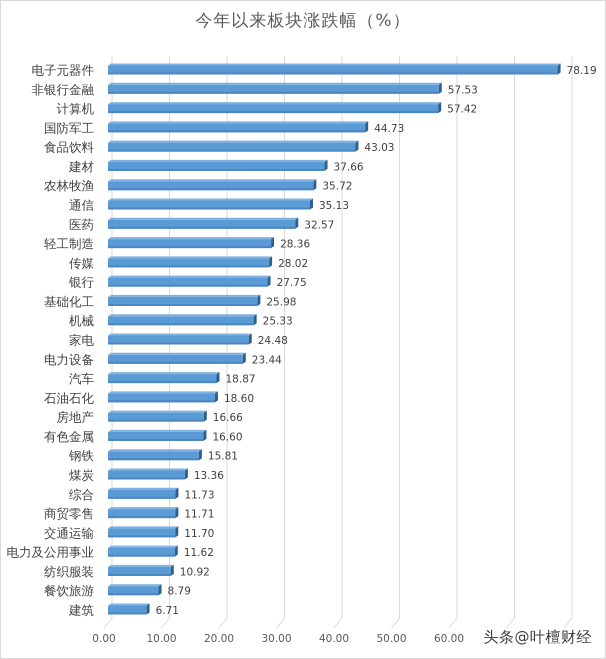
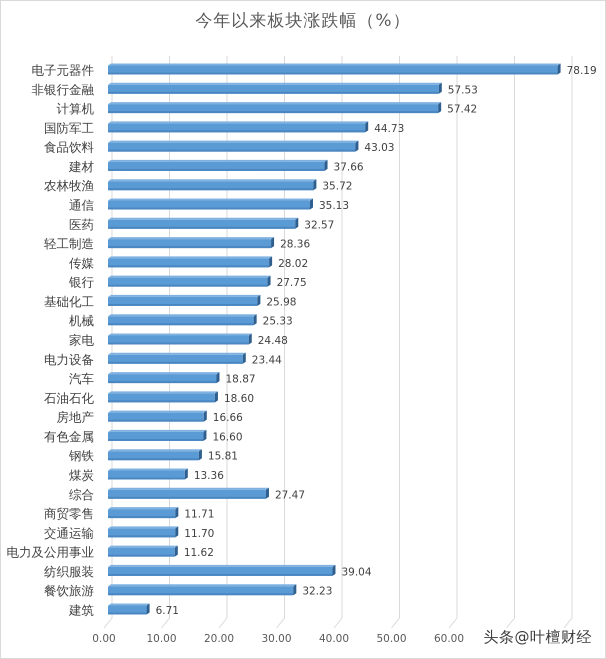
综合: 11.73 -> 27.47
纺织服装: 10.92 -> 39.04
餐饮旅游: 8.79 -> 32.23
